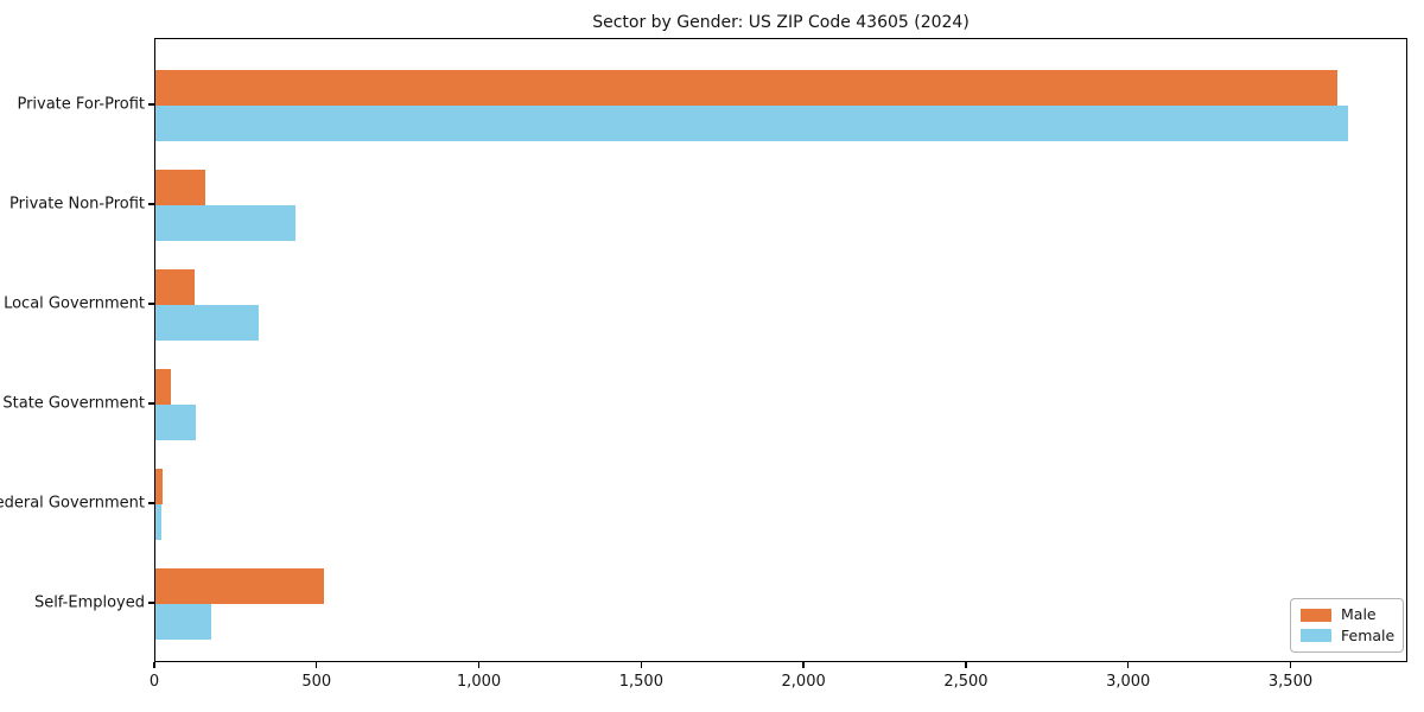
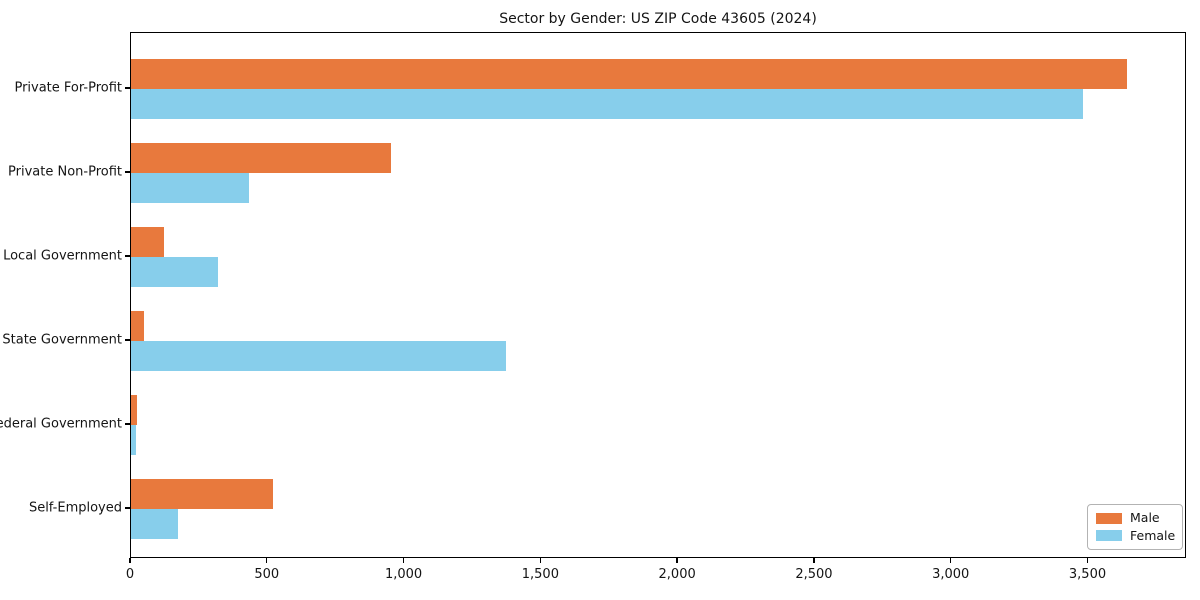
Female/Private For-Profit: 3680 -> 3480
Male/Private Non-Profit: 150 -> 950
Female/State Government: 120 -> 1370
